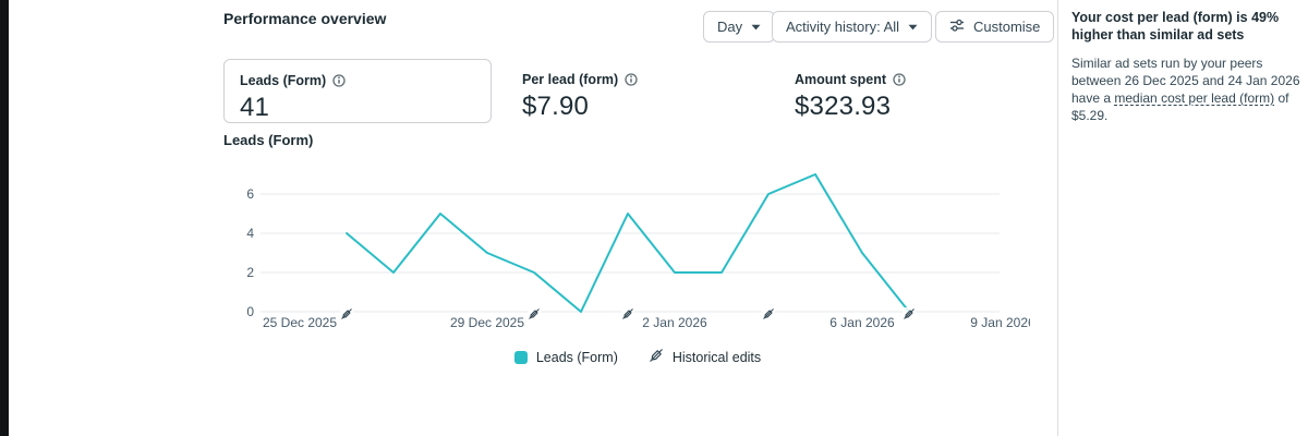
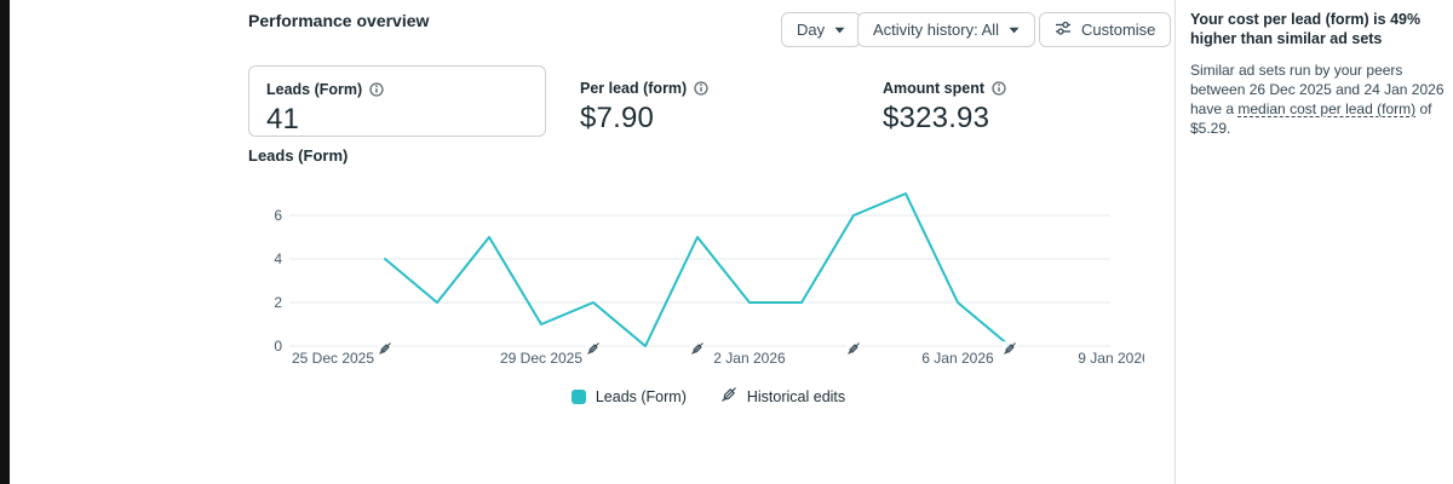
29 Dec 2025: 3 -> 1
6 Jan 2026: 3 -> 2
